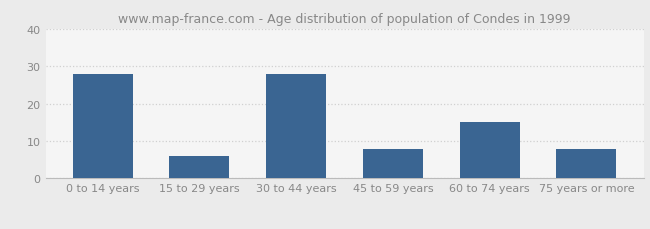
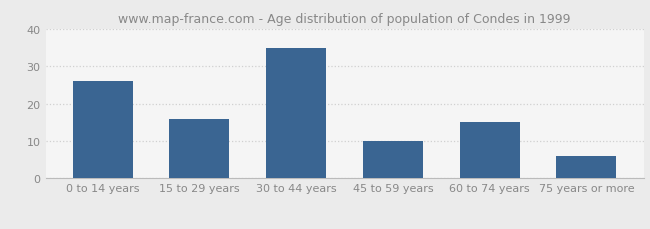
0 to 14 years: 28 -> 26
15 to 29 years: 6 -> 16
30 to 44 years: 28 -> 35
45 to 59 years: 8 -> 10
75 years or more: 8 -> 6
